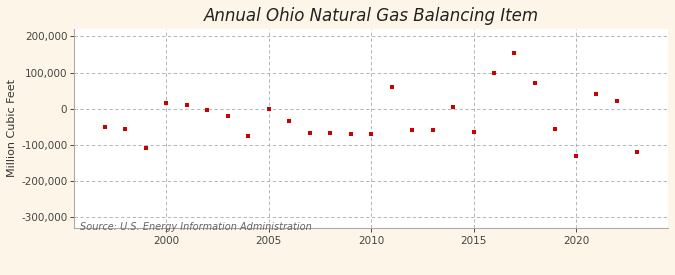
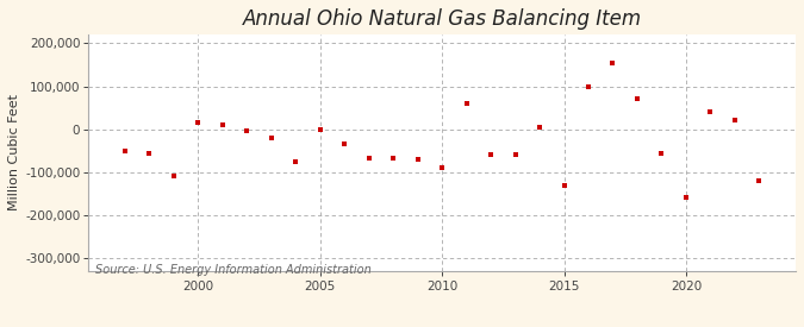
2010: -70,000 -> -90,000
2015: -65,000 -> -130,000
2020: -130,000 -> -160,000
